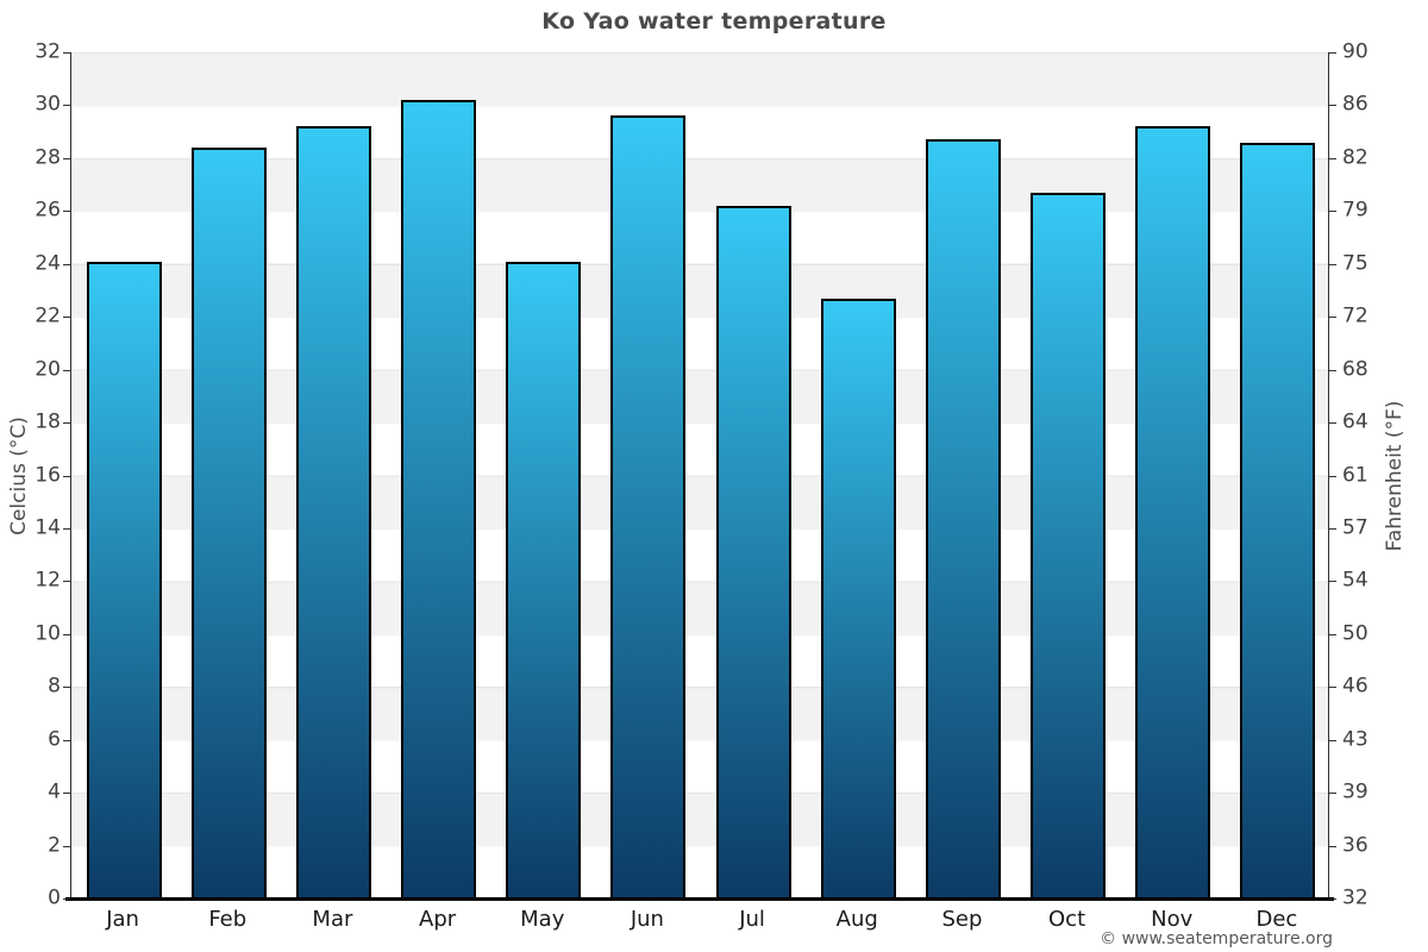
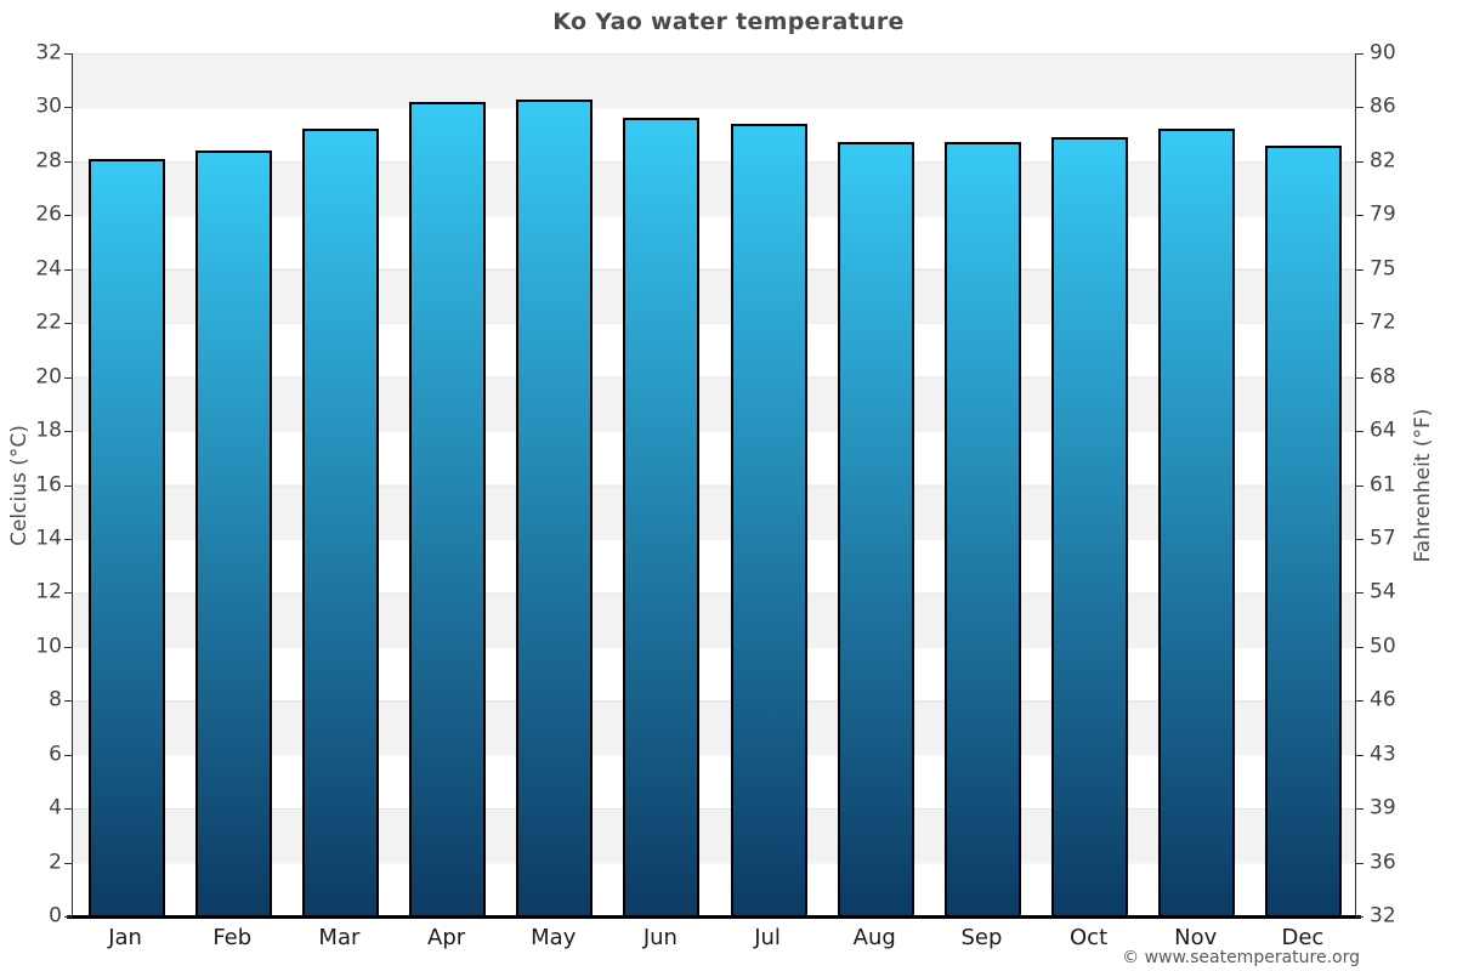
Jan: 24.1 -> 28.1
May: 24.1 -> 30.3
Jul: 26.2 -> 29.4
Aug: 22.7 -> 28.7
Oct: 26.7 -> 28.9
